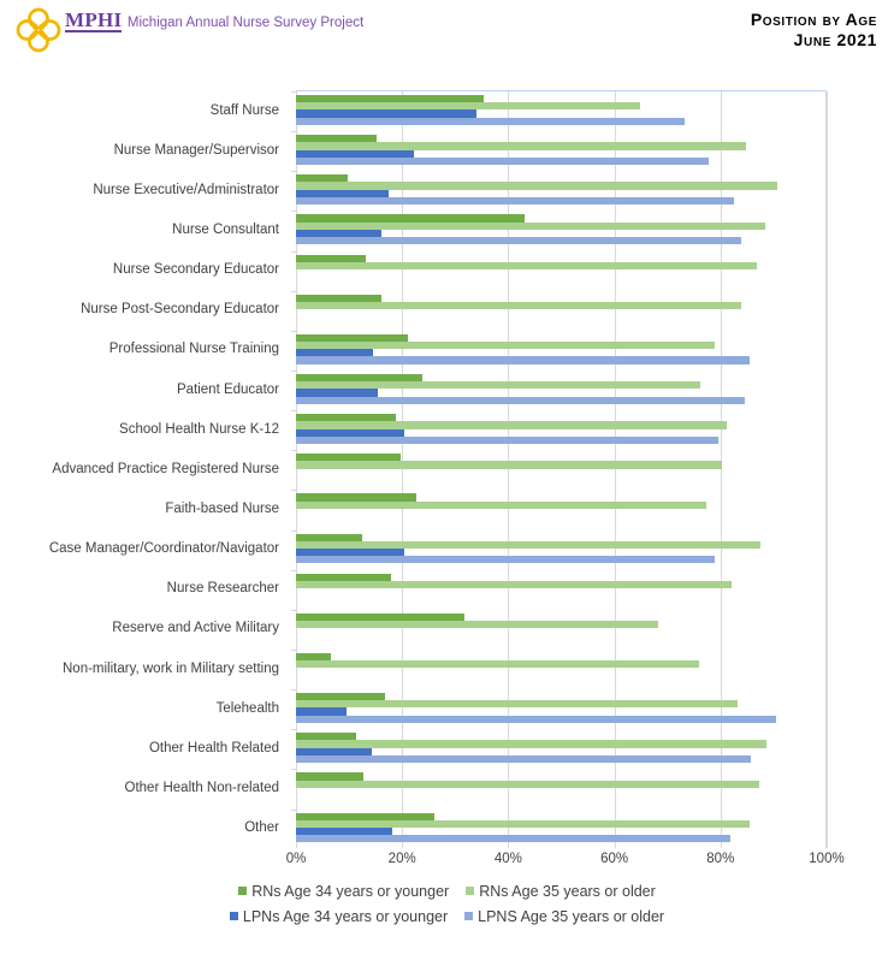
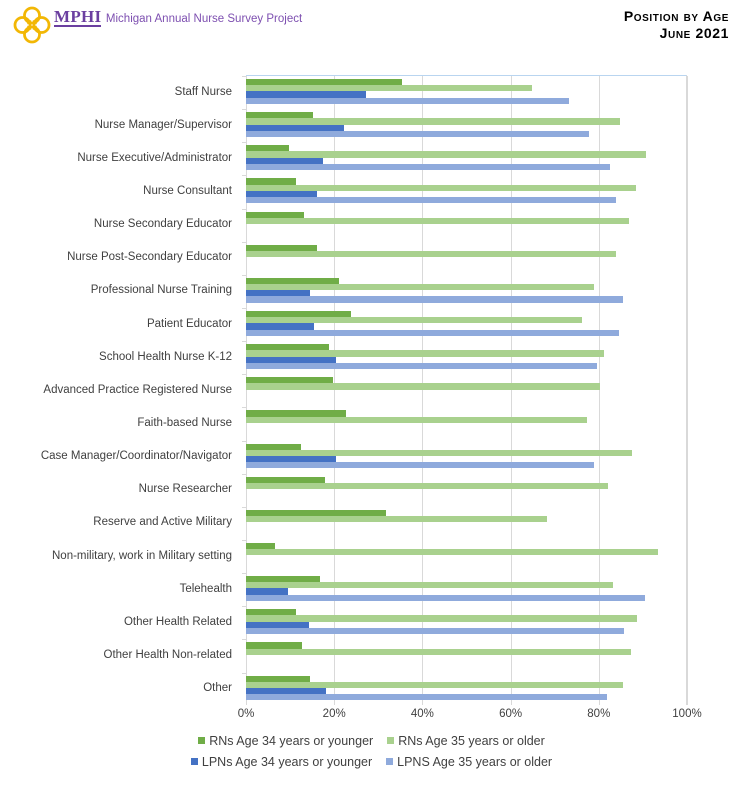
LPNs Age 34 years or younger/Staff Nurse: 34% -> 27%
RNs Age 34 years or younger/Nurse Consultant: 43% -> 11%
RNs Age 35 years or older/Non-military, work in Military setting: 76% -> 93%
RNs Age 34 years or younger/Other: 26% -> 15%
